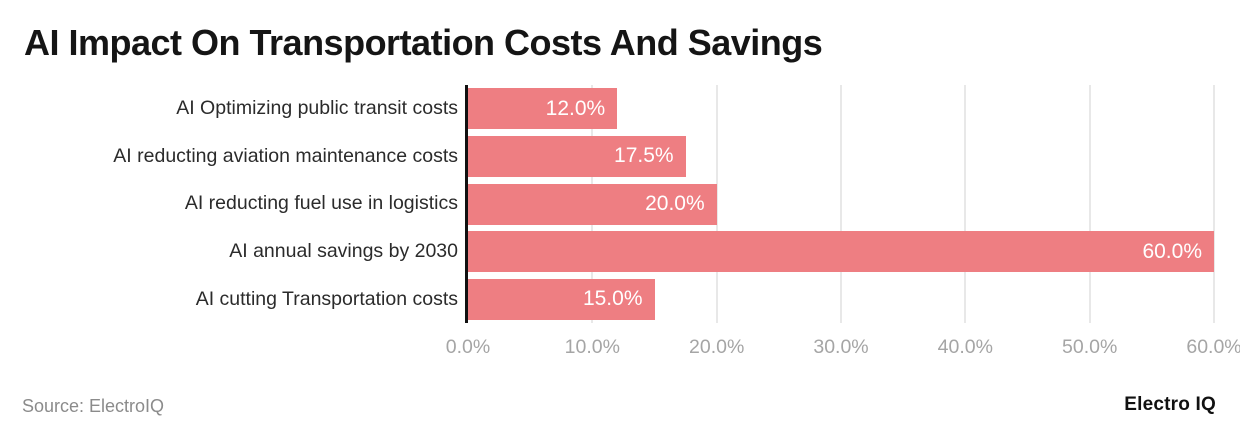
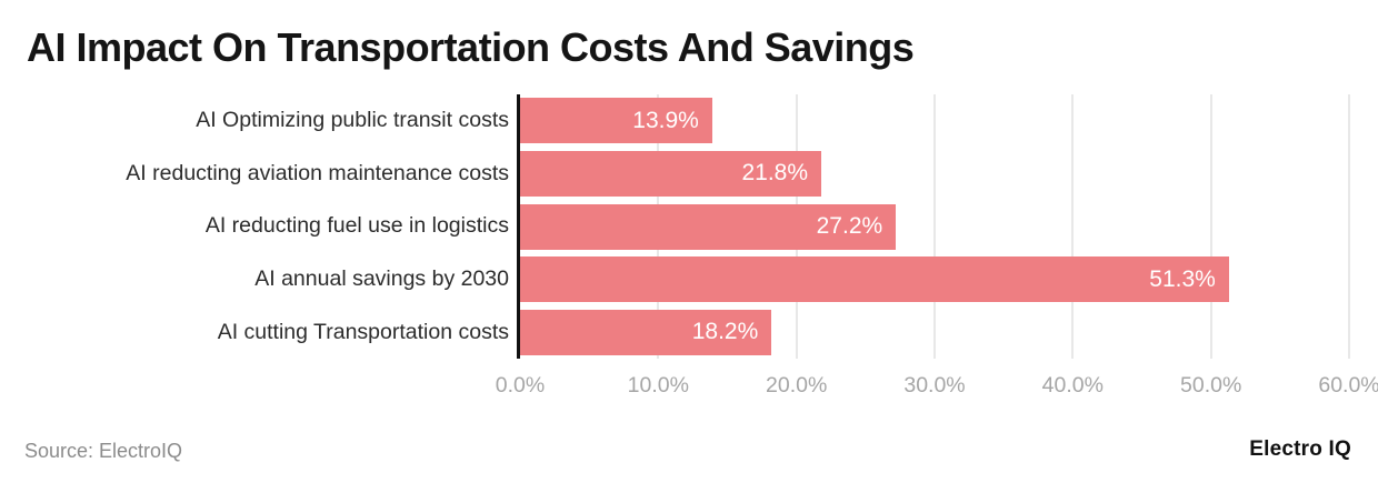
AI Optimizing public transit costs: 12.0% -> 13.9%
AI reducting aviation maintenance costs: 17.5% -> 21.8%
AI reducting fuel use in logistics: 20.0% -> 27.2%
AI annual savings by 2030: 60.0% -> 51.3%
AI cutting Transportation costs: 15.0% -> 18.2%
